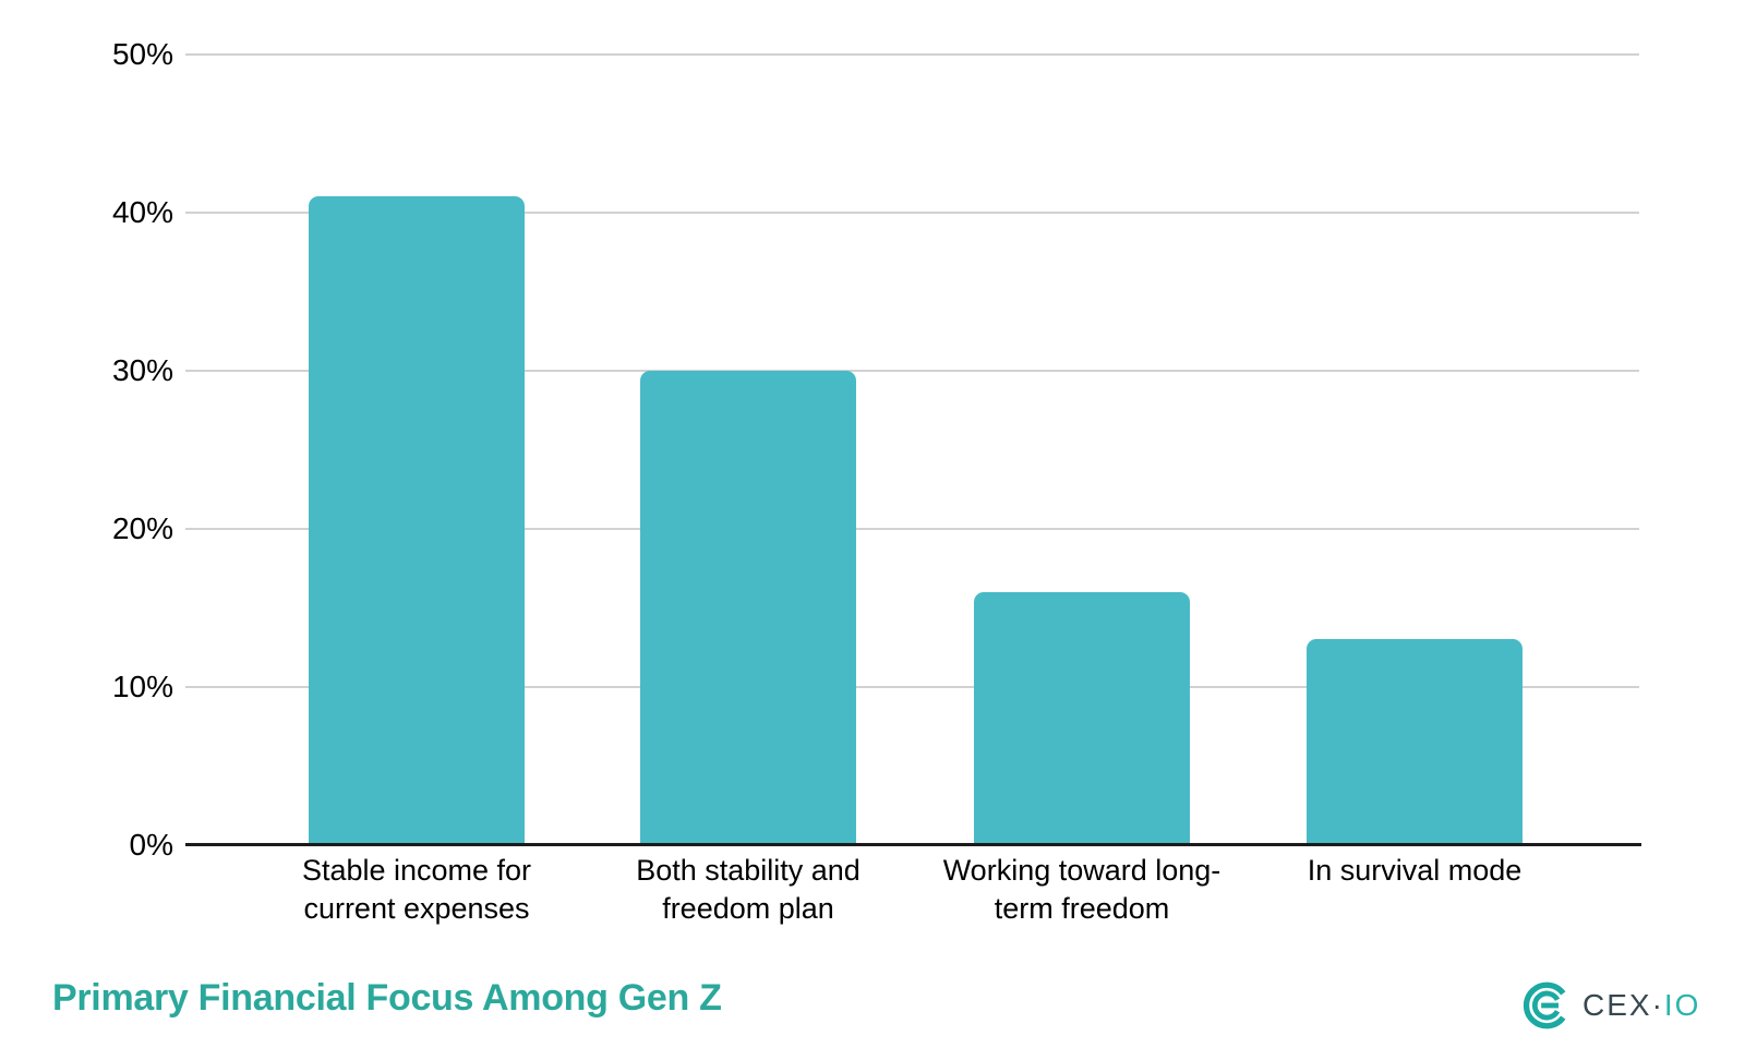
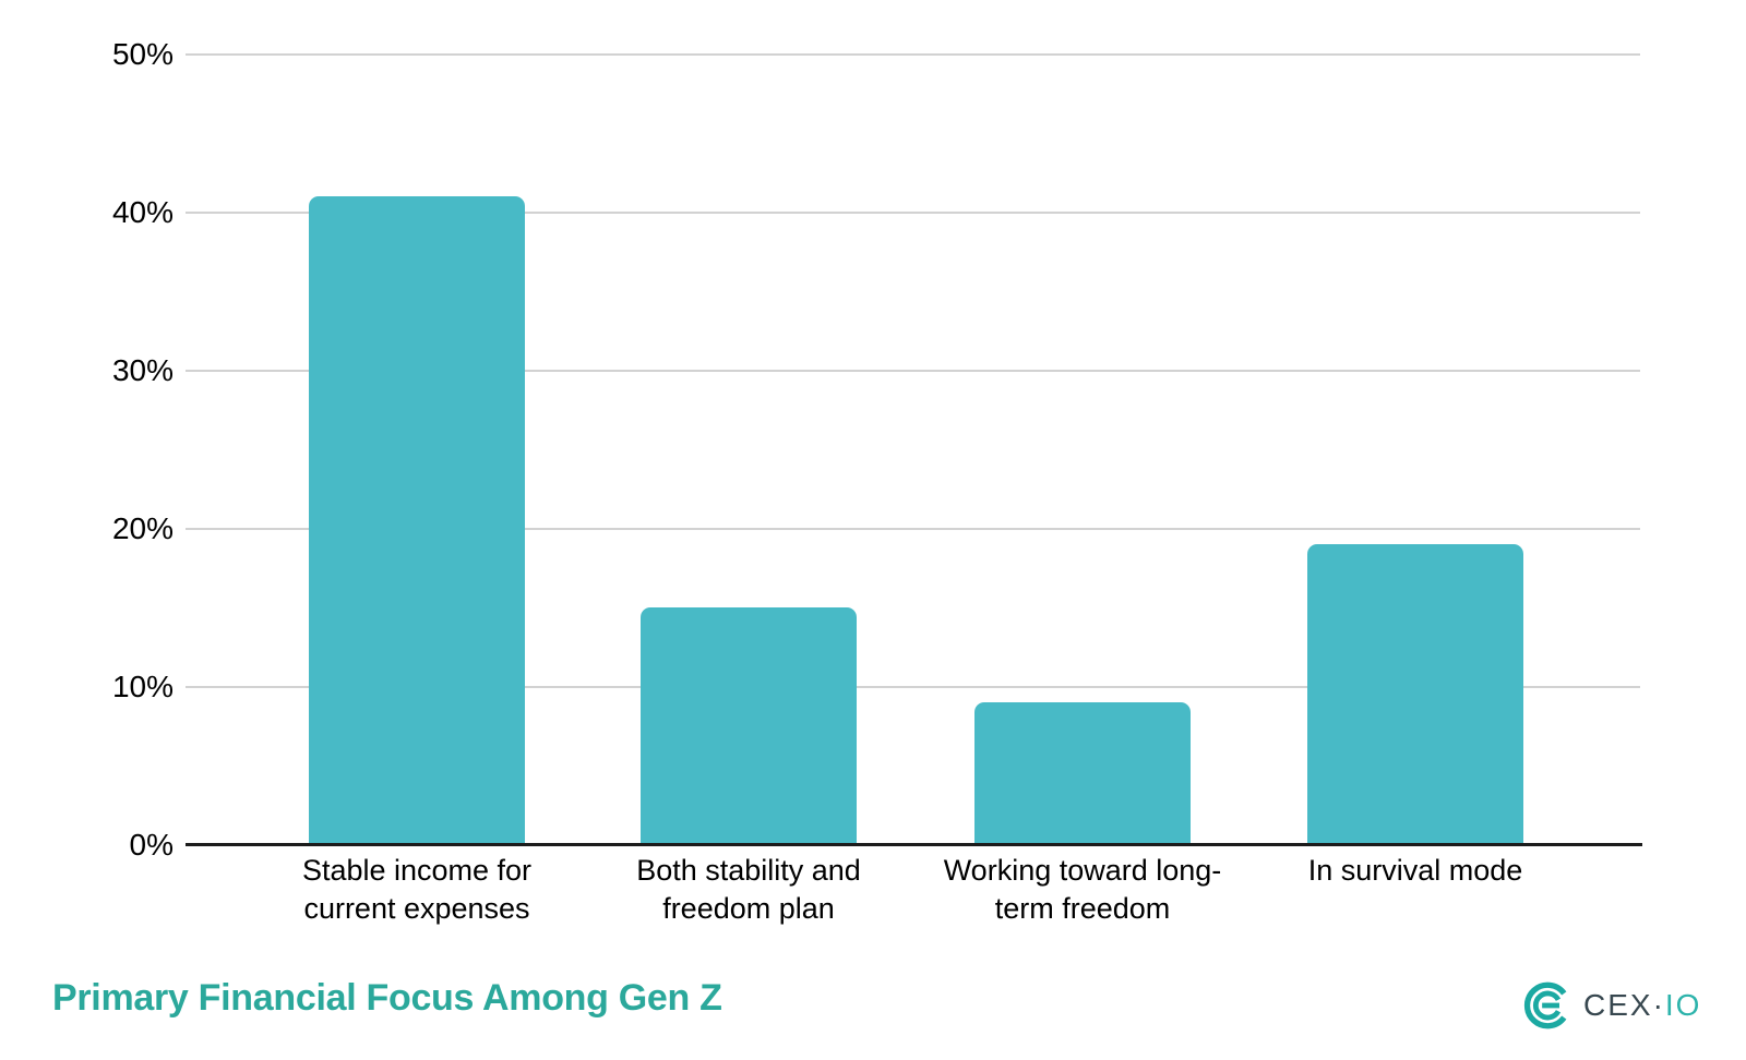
Both stability and freedom plan: 30% -> 15%
Working toward long- term freedom: 16% -> 9%
In survival mode: 13% -> 19%
